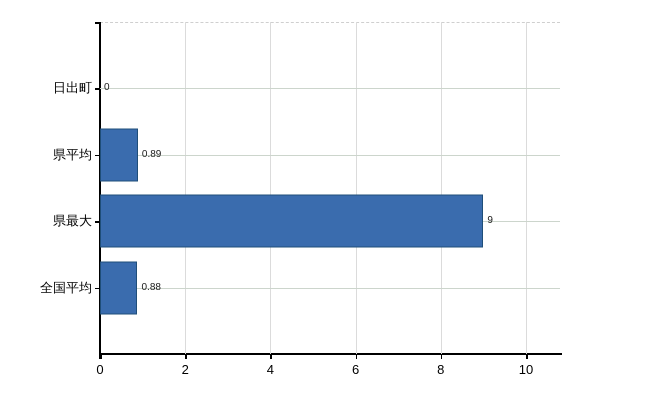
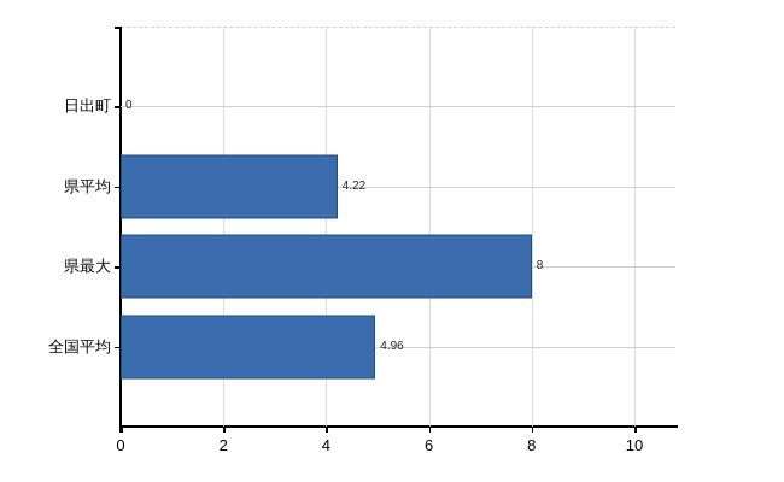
県平均: 0.89 -> 4.22
県最大: 9 -> 8
全国平均: 0.88 -> 4.96
